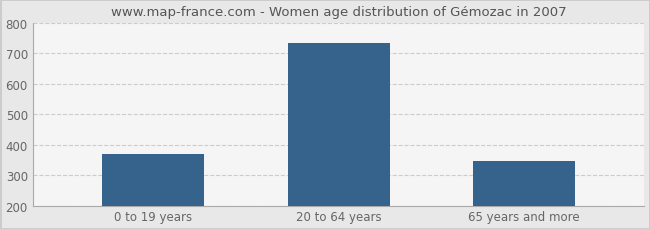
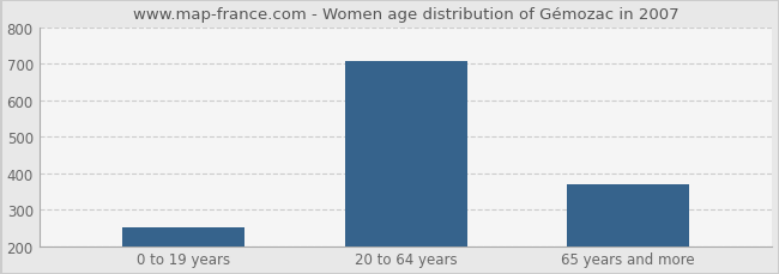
0 to 19 years: 370 -> 251
20 to 64 years: 735 -> 708
65 years and more: 345 -> 368
